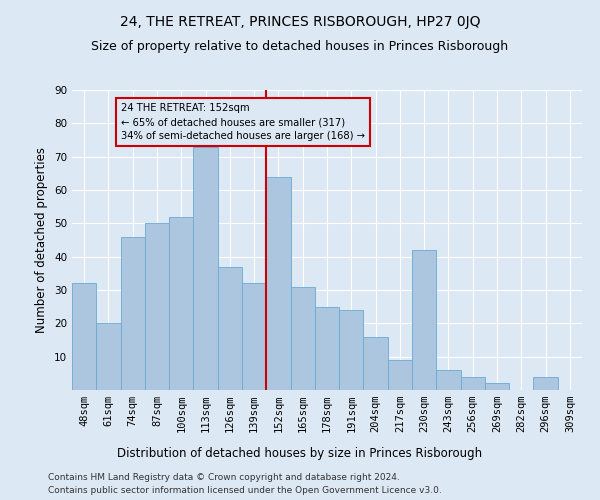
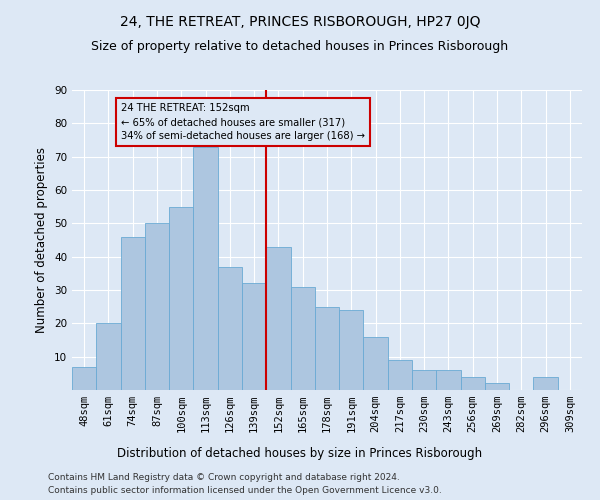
48sqm: 32 -> 7
100sqm: 52 -> 55
152sqm: 64 -> 43
230sqm: 42 -> 6
